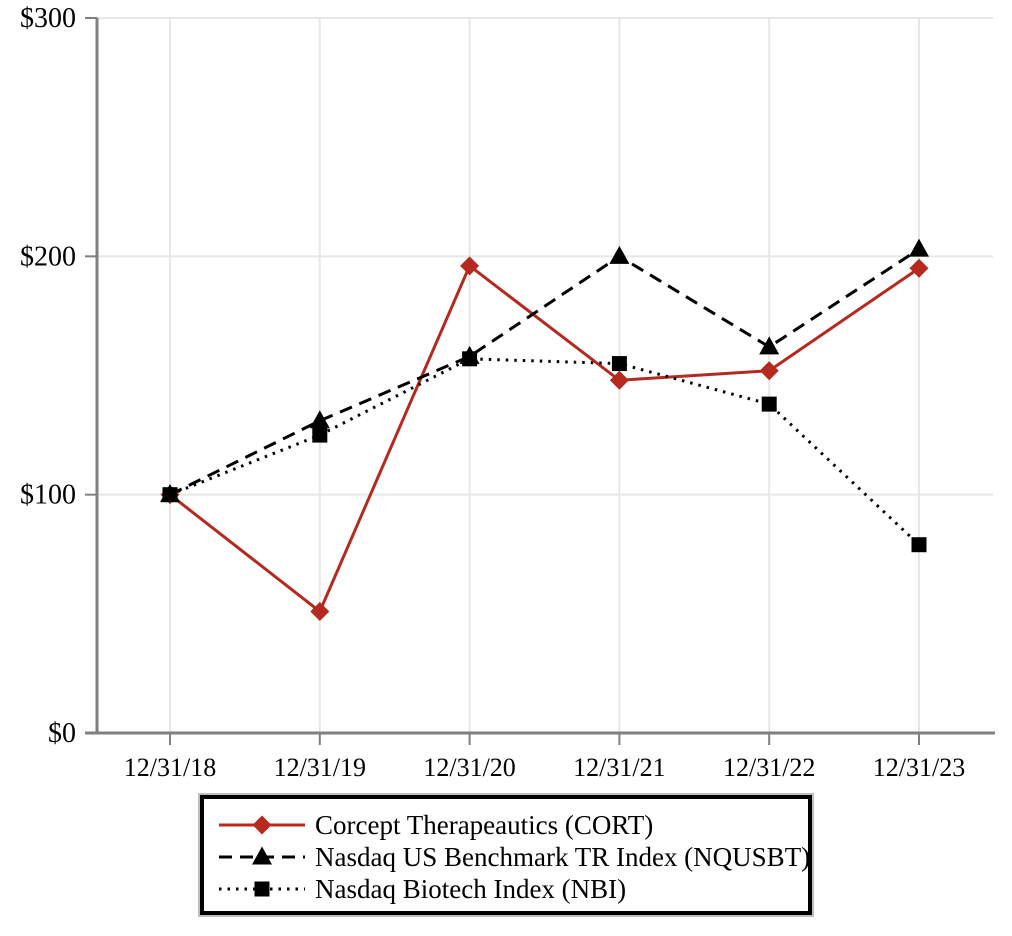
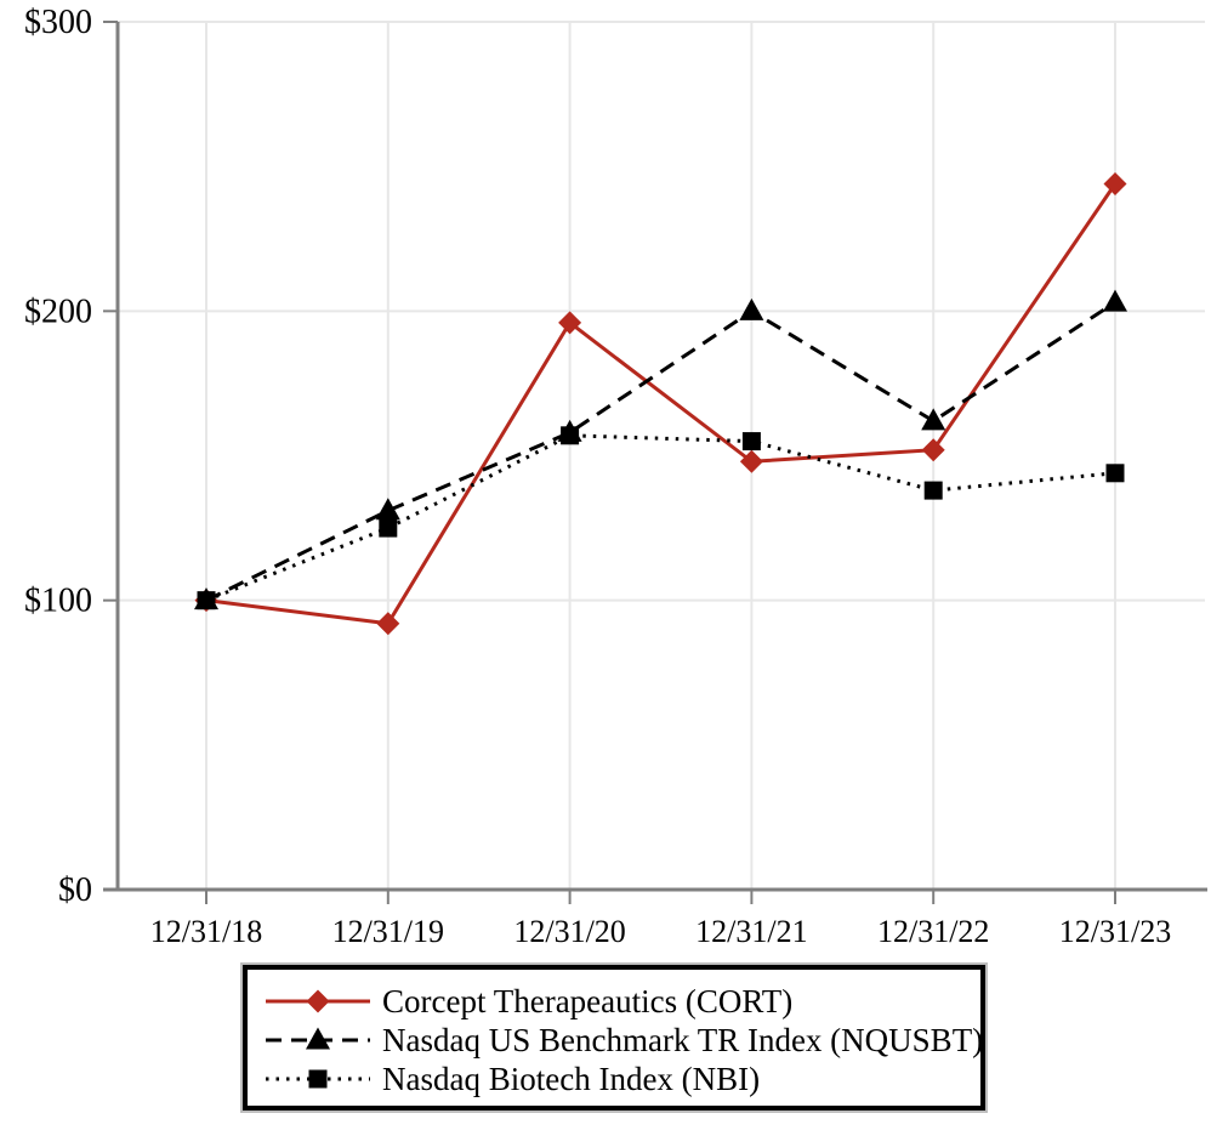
Corcept Therapeautics (CORT)/12/31/19: $51 -> $92
Corcept Therapeautics (CORT)/12/31/23: $195 -> $244
Nasdaq Biotech Index (NBI)/12/31/23: $79 -> $144
